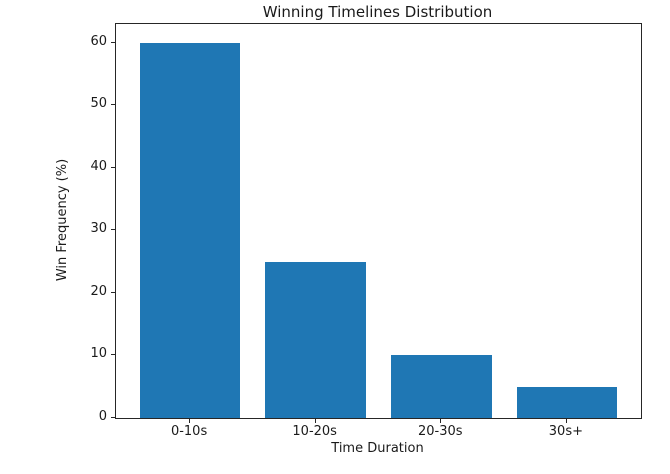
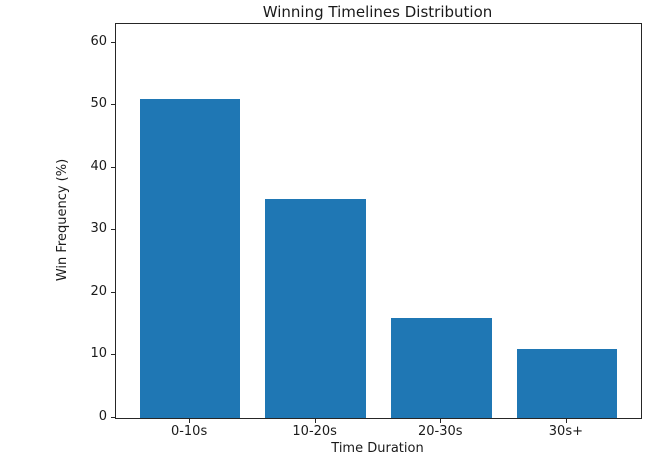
0-10s: 60 -> 51
10-20s: 25 -> 35
20-30s: 10 -> 16
30s+: 5 -> 11
